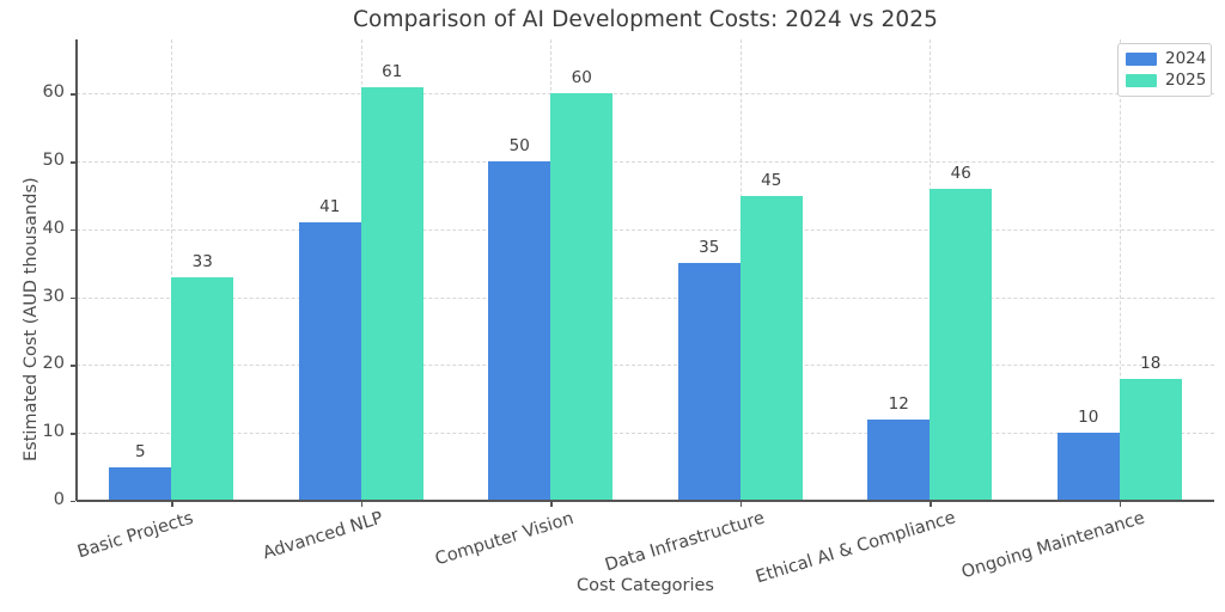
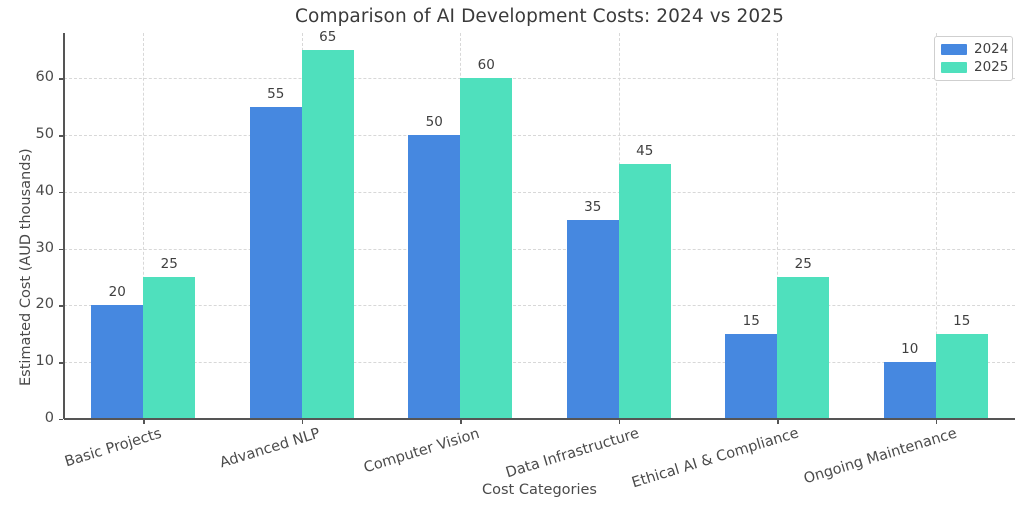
2024/Basic Projects: 5 -> 20
2025/Basic Projects: 33 -> 25
2024/Advanced NLP: 41 -> 55
2025/Advanced NLP: 61 -> 65
2024/Ethical AI & Compliance: 12 -> 15
2025/Ethical AI & Compliance: 46 -> 25
2025/Ongoing Maintenance: 18 -> 15
